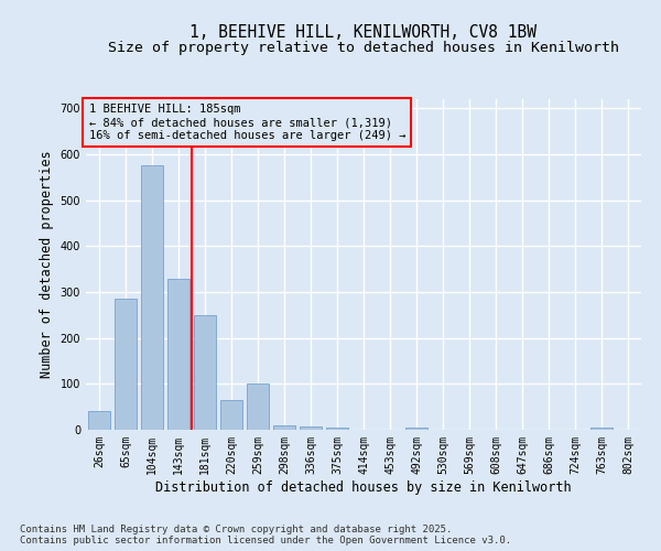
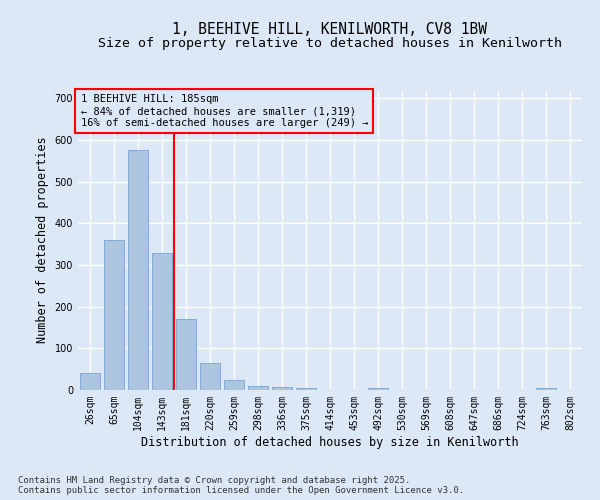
65sqm: 285 -> 360
181sqm: 250 -> 170
259sqm: 100 -> 25
